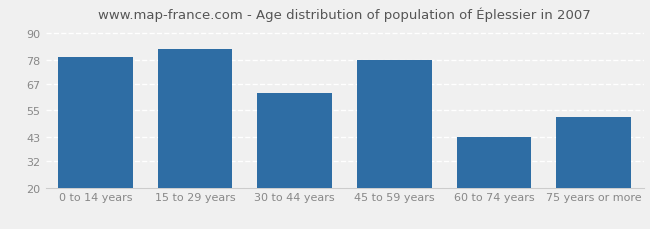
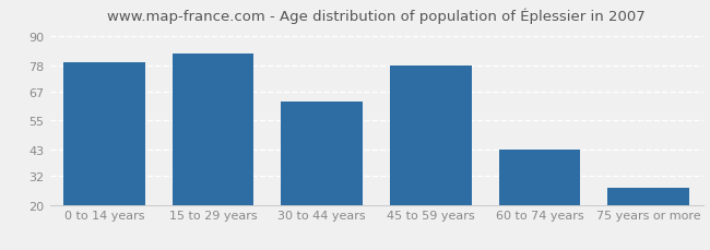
75 years or more: 52 -> 27
